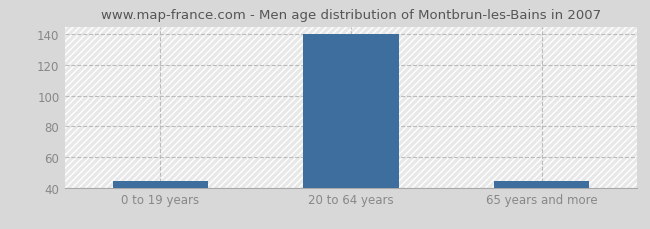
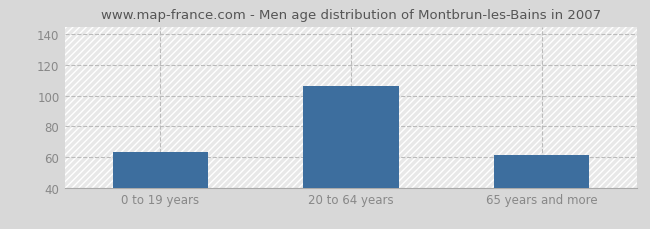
0 to 19 years: 44 -> 63
20 to 64 years: 140 -> 106
65 years and more: 44 -> 61
